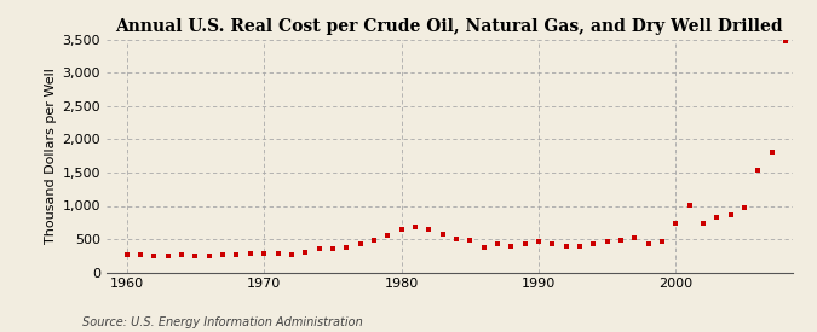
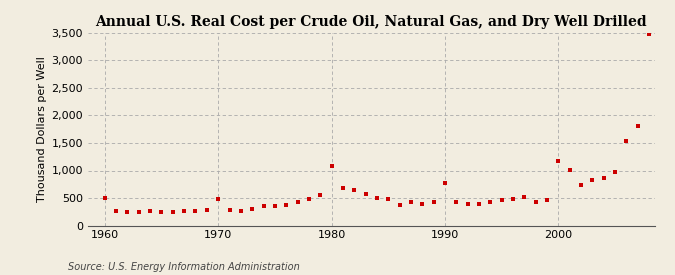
1960: 260 -> 500
1970: 290 -> 480
1980: 640 -> 1,080
1990: 460 -> 780
2000: 730 -> 1,180
